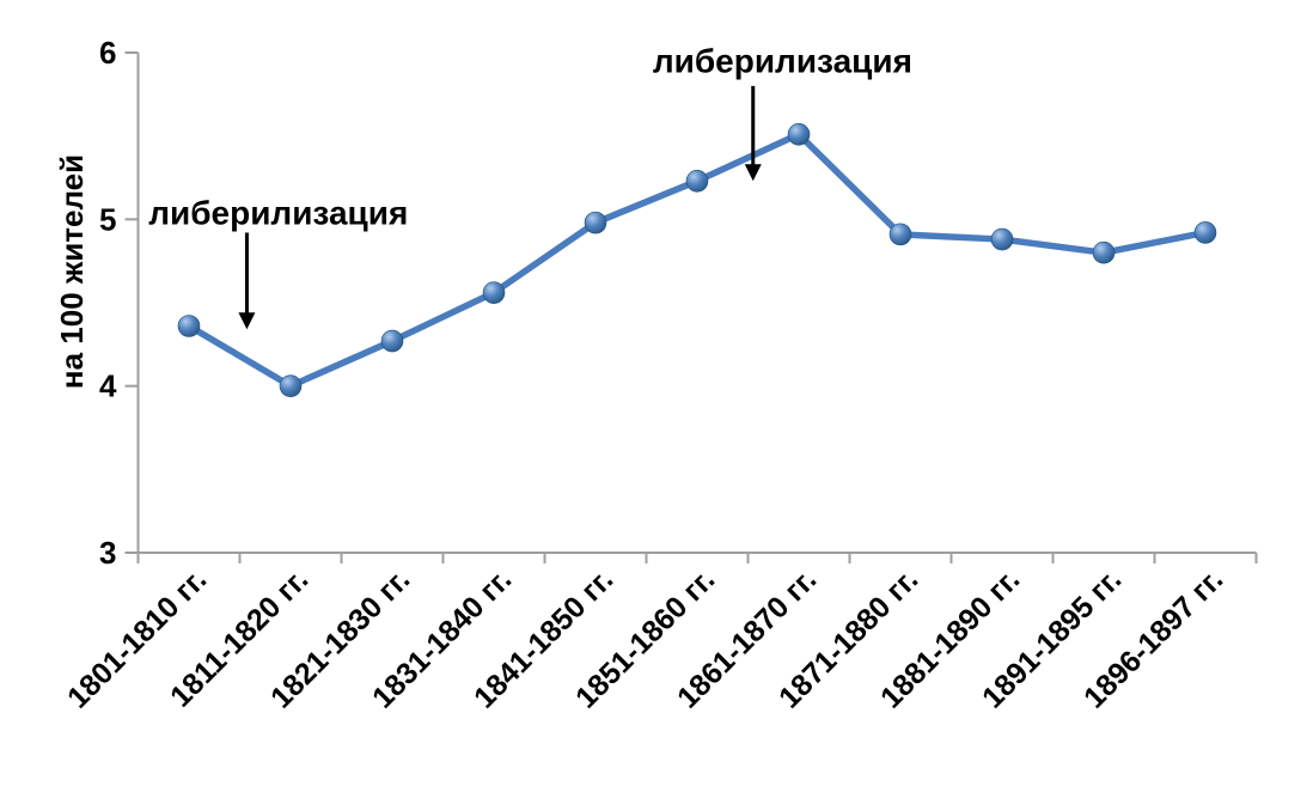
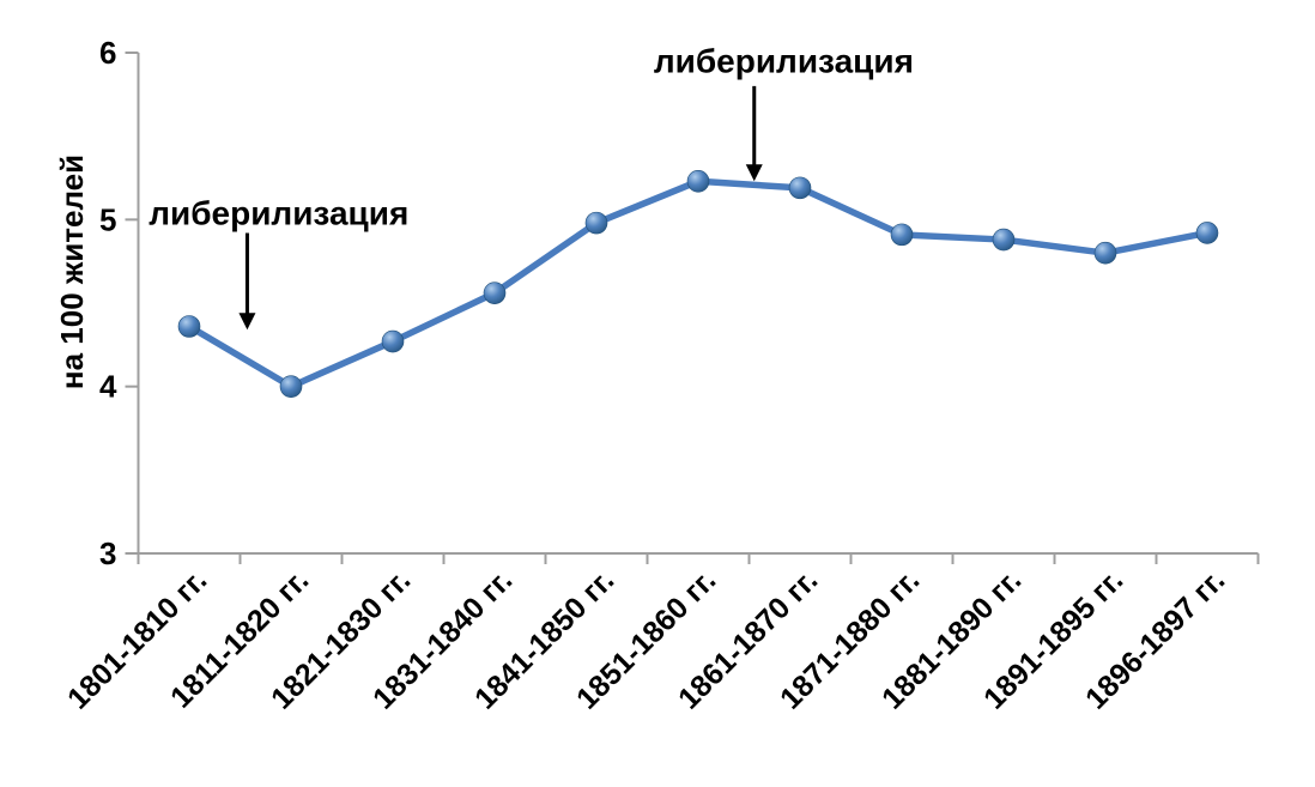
1861-1870 гг.: 5.51 -> 5.19
